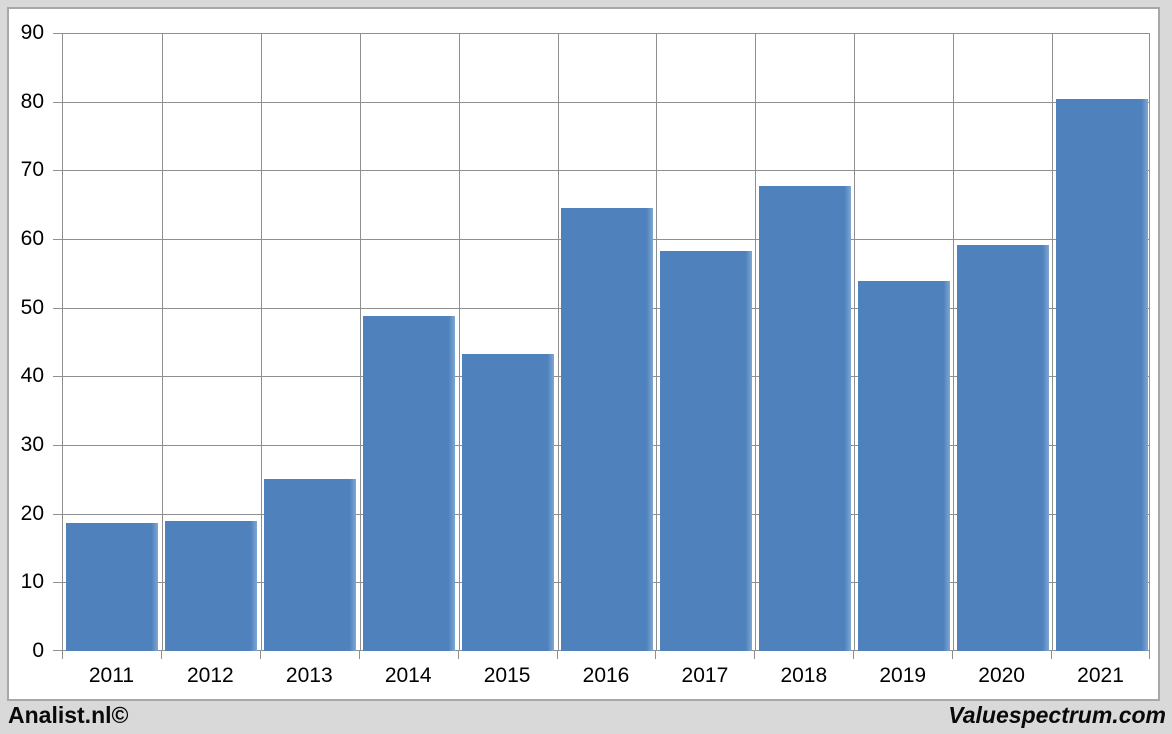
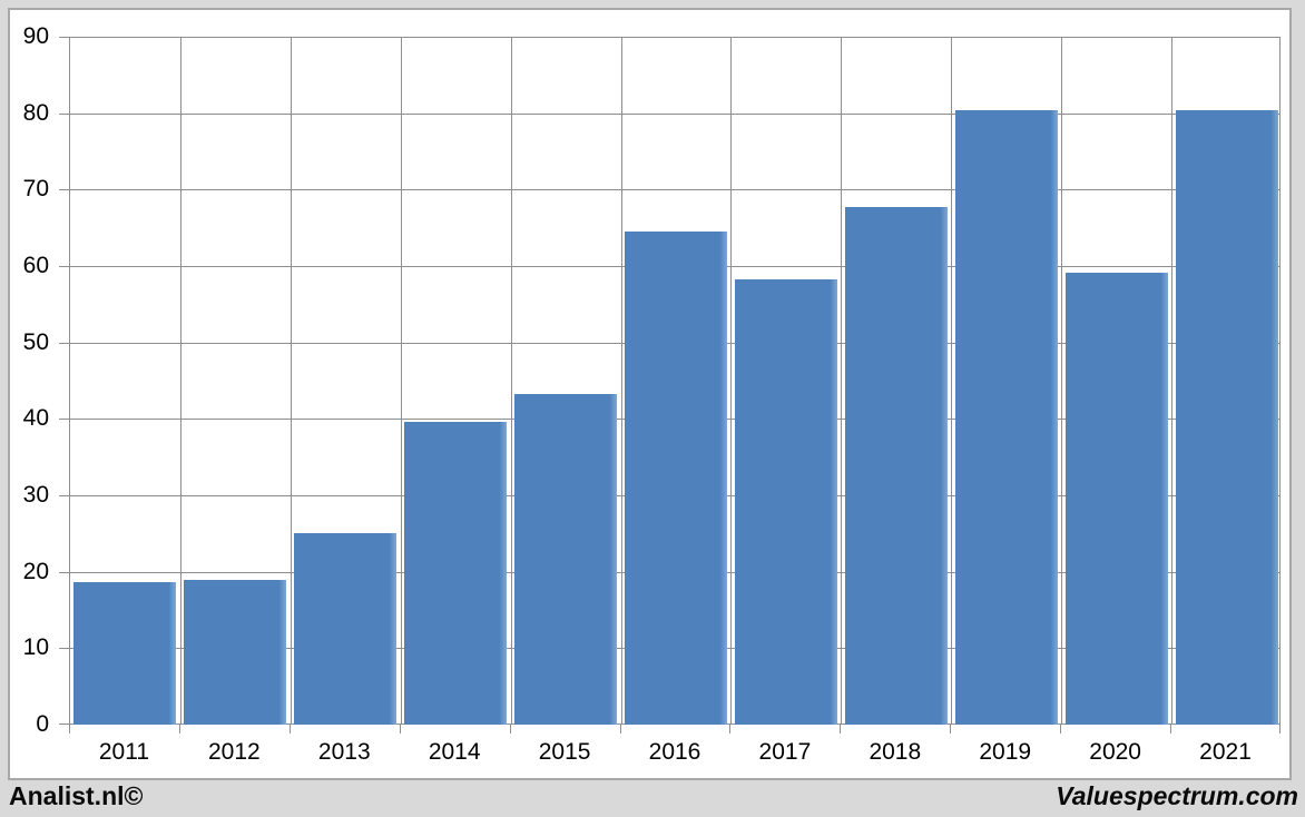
2014: 49 -> 40
2019: 54 -> 80
